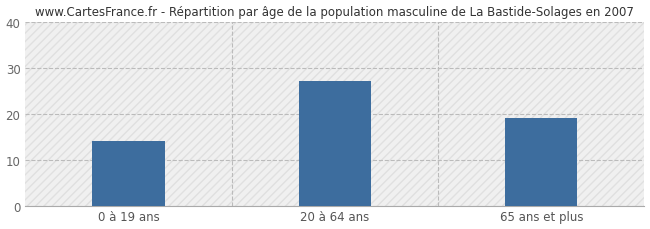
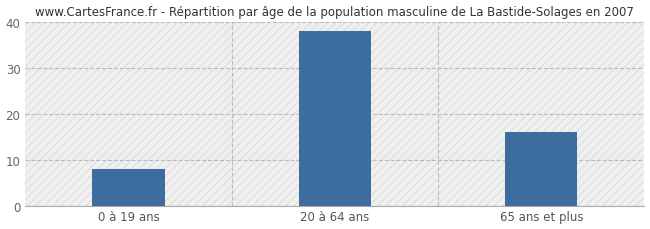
0 à 19 ans: 14 -> 8
20 à 64 ans: 27 -> 38
65 ans et plus: 19 -> 16
